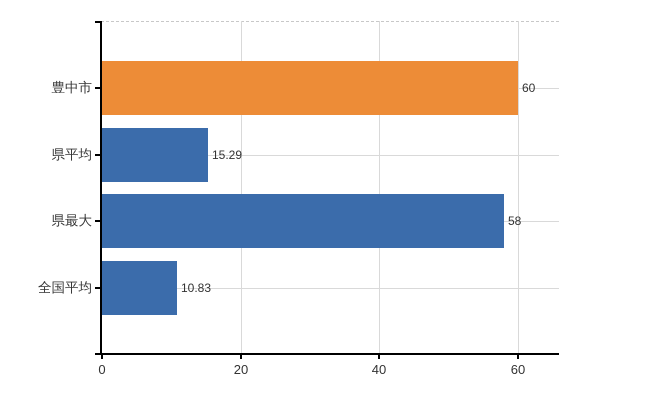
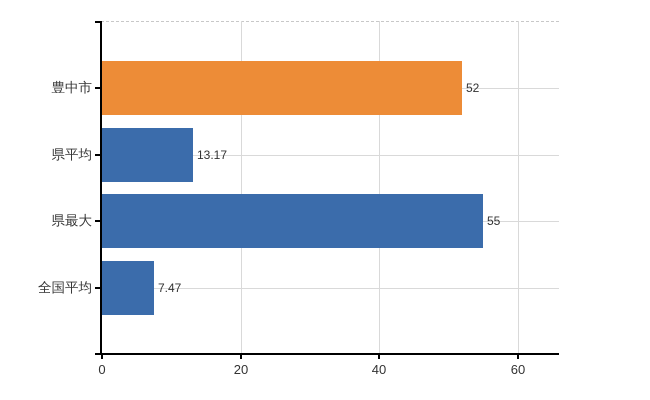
豊中市: 60 -> 52
県平均: 15.29 -> 13.17
県最大: 58 -> 55
全国平均: 10.83 -> 7.47
